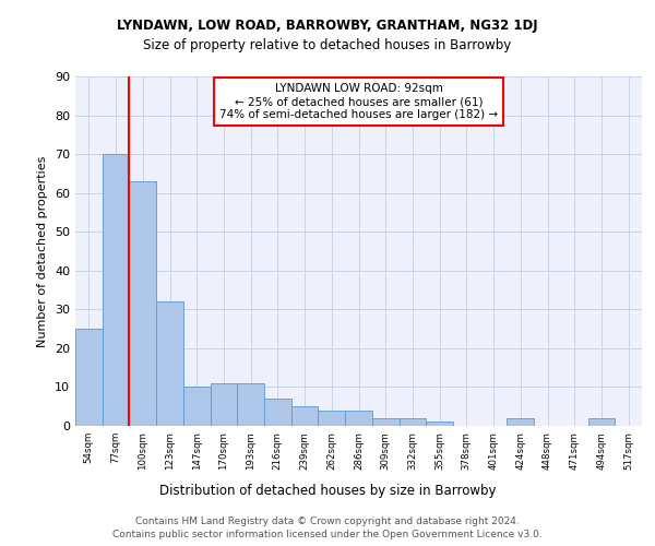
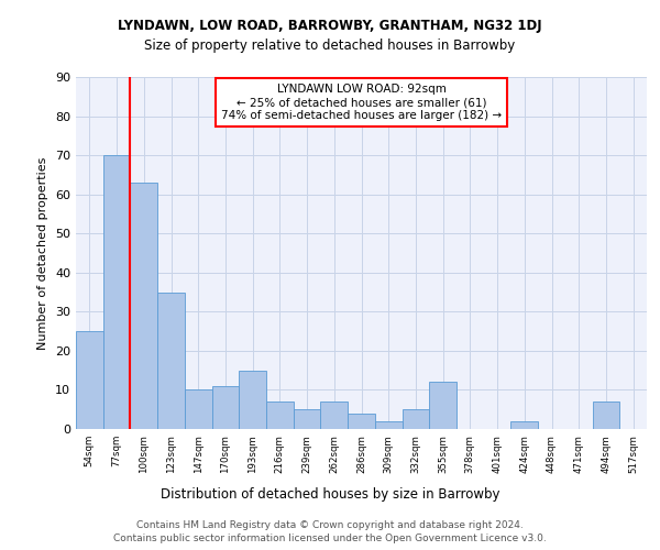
123sqm: 32 -> 35
193sqm: 11 -> 15
262sqm: 4 -> 7
332sqm: 2 -> 5
355sqm: 1 -> 12
494sqm: 2 -> 7
